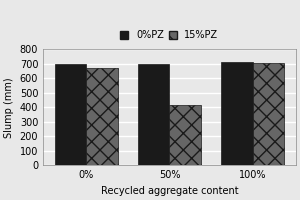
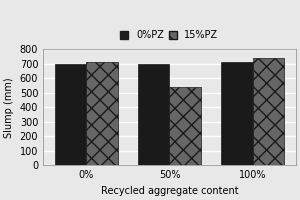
15%PZ/0%: 670 -> 710
15%PZ/50%: 420 -> 540
15%PZ/100%: 700 -> 740
